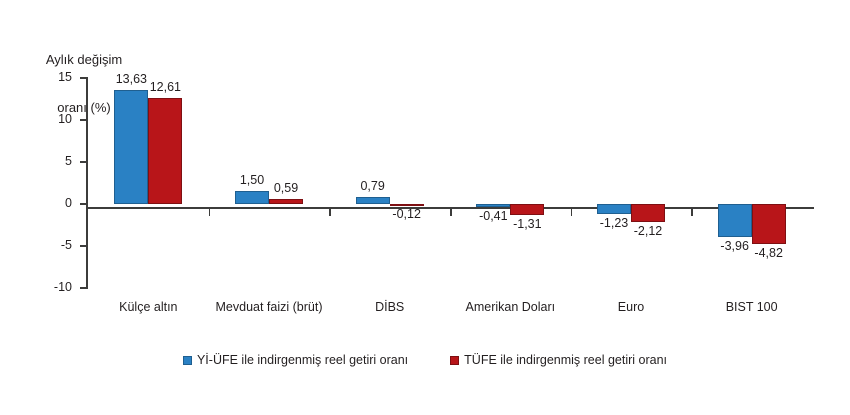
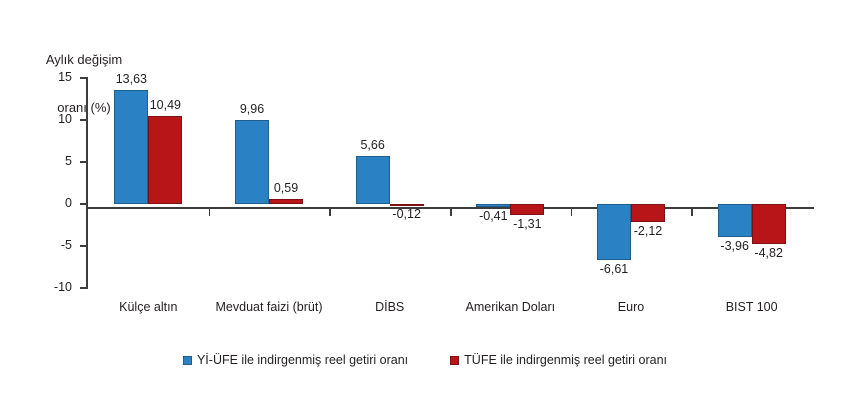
TÜFE ile indirgenmiş reel getiri oranı/Külçe altın: 12,61 -> 10,49
Yİ-ÜFE ile indirgenmiş reel getiri oranı/Mevduat faizi (brüt): 1,50 -> 9,96
Yİ-ÜFE ile indirgenmiş reel getiri oranı/DİBS: 0,79 -> 5,66
Yİ-ÜFE ile indirgenmiş reel getiri oranı/Euro: -1,23 -> -6,61
